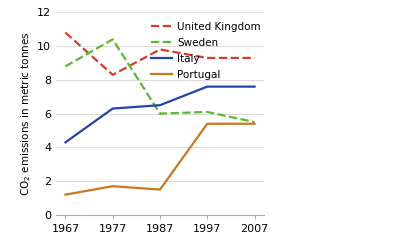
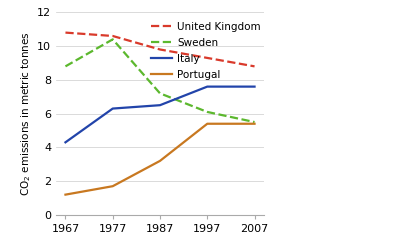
United Kingdom/1977: 8.3 -> 10.6
Sweden/1987: 6.0 -> 7.2
Portugal/1987: 1.5 -> 3.2
United Kingdom/2007: 9.3 -> 8.8
